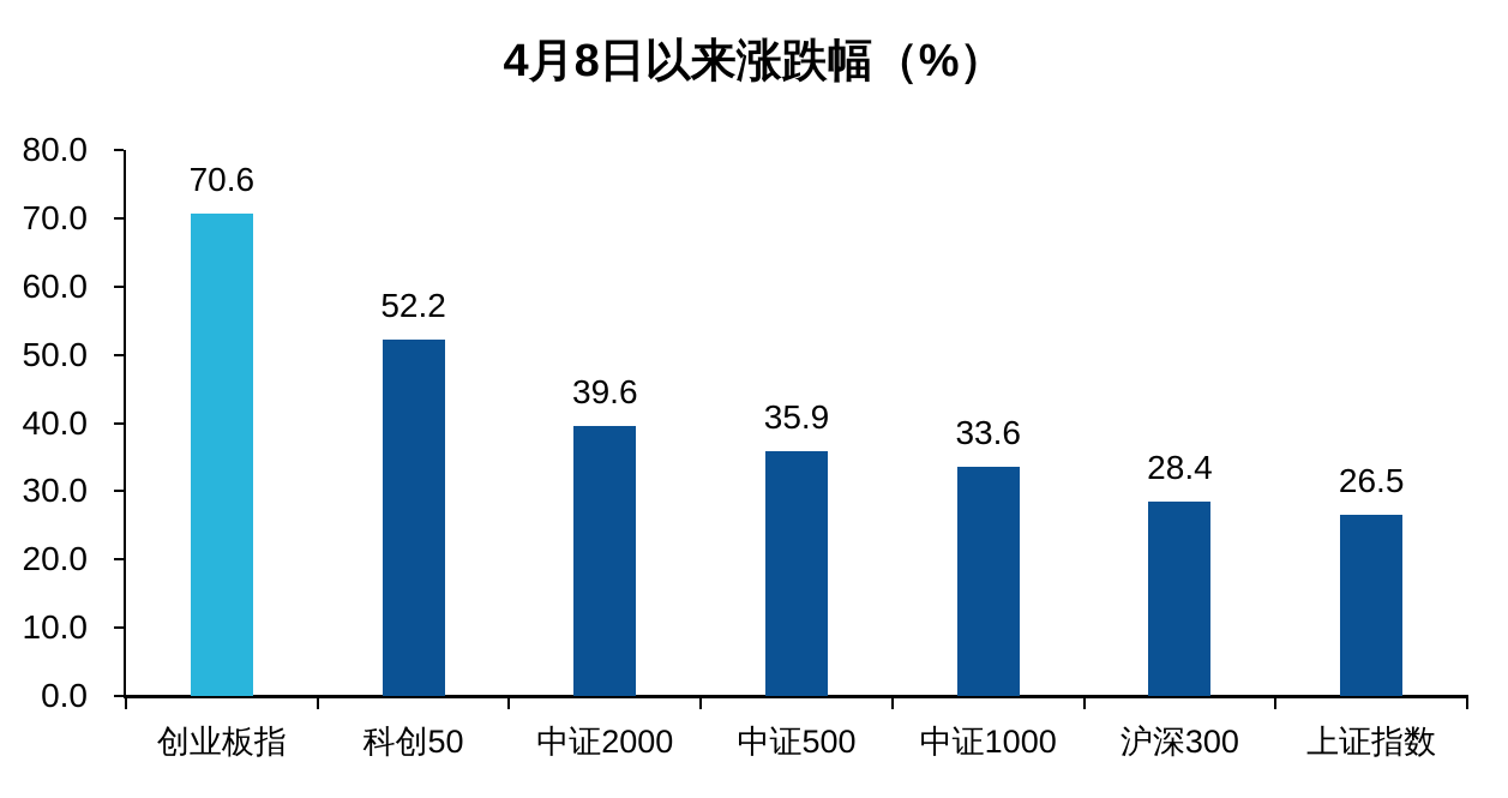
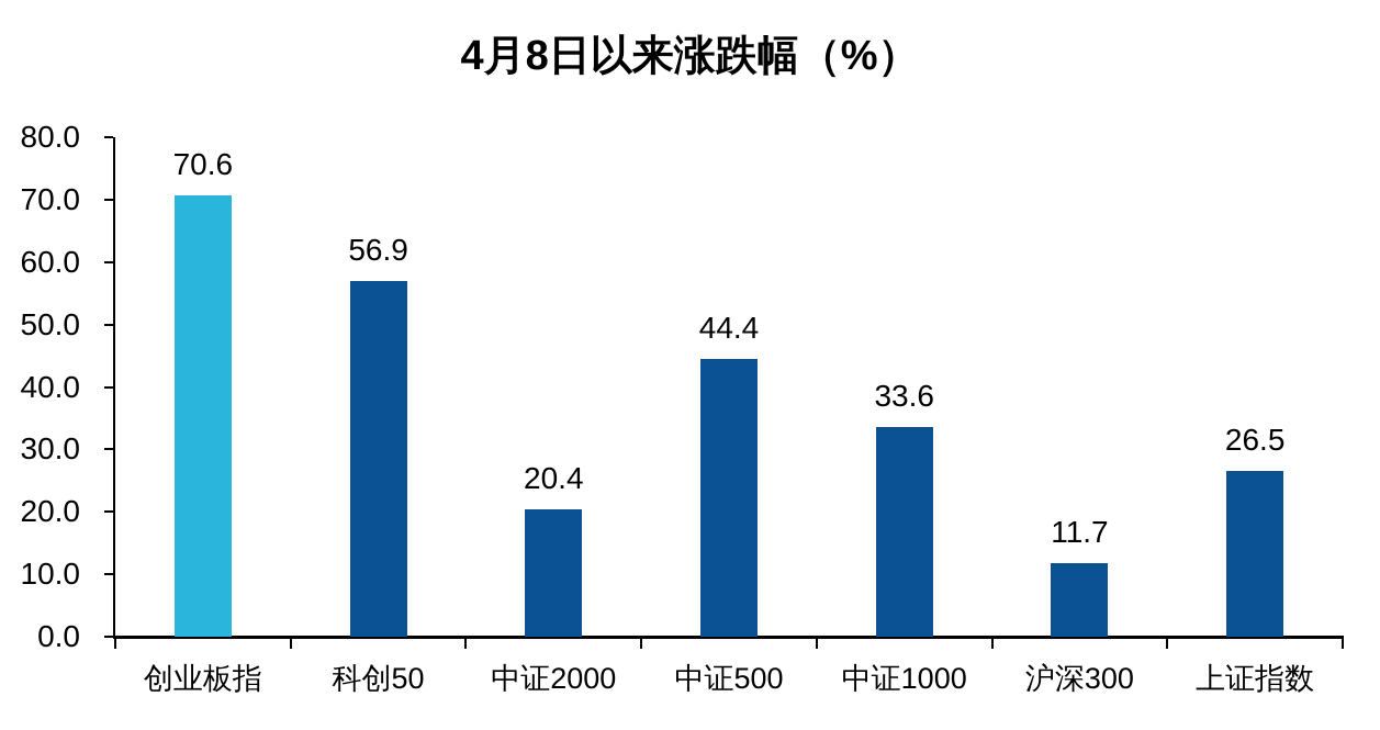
科创50: 52.2 -> 56.9
中证2000: 39.6 -> 20.4
中证500: 35.9 -> 44.4
沪深300: 28.4 -> 11.7
